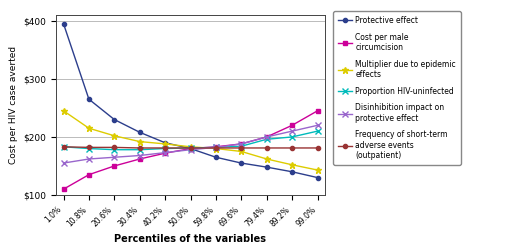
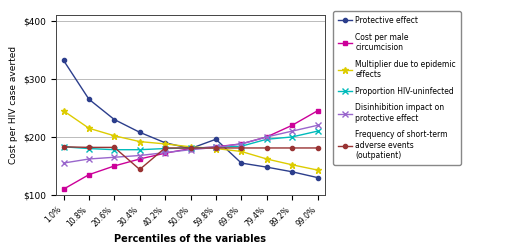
Protective effect/1.0%: $395 -> $332
Frequency of short-term adverse events (outpatient)/30.4%: $181 -> $144
Protective effect/59.8%: $165 -> $196
